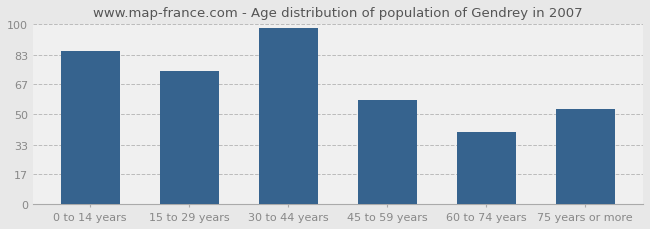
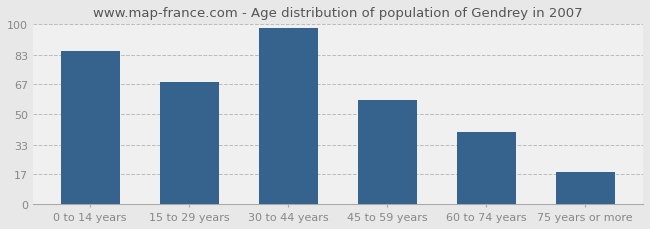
15 to 29 years: 74 -> 68
75 years or more: 53 -> 18
